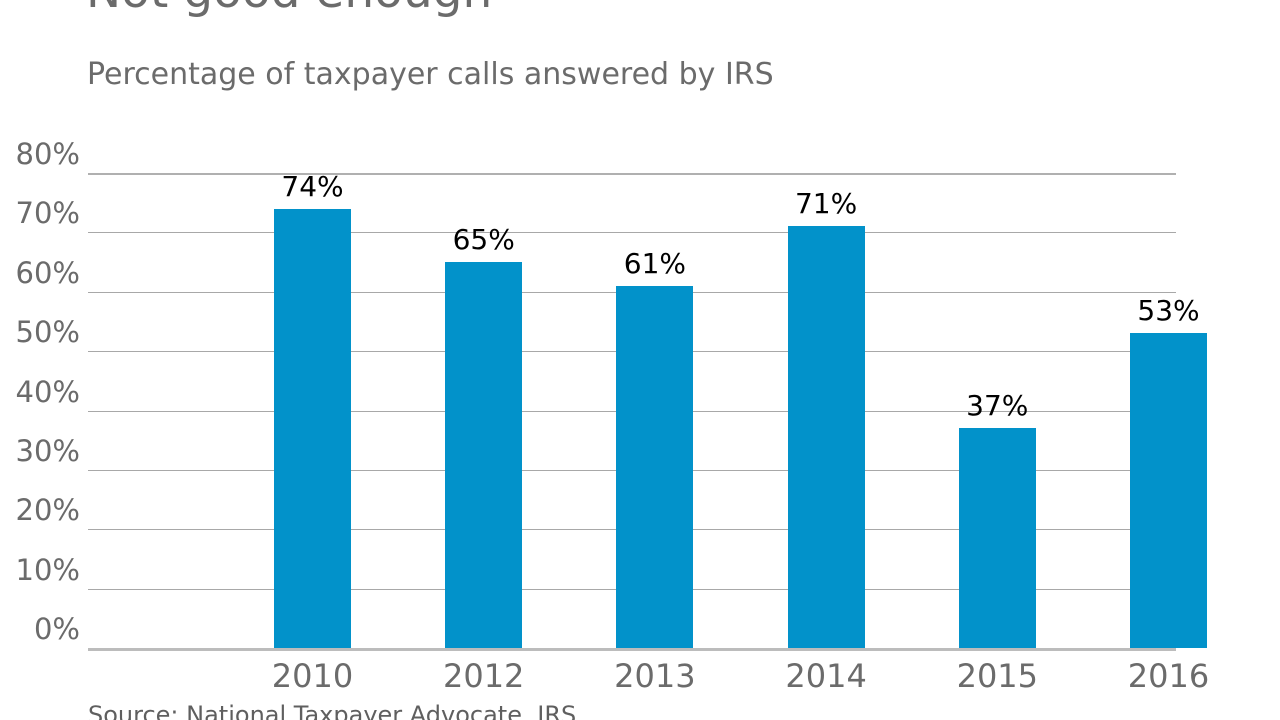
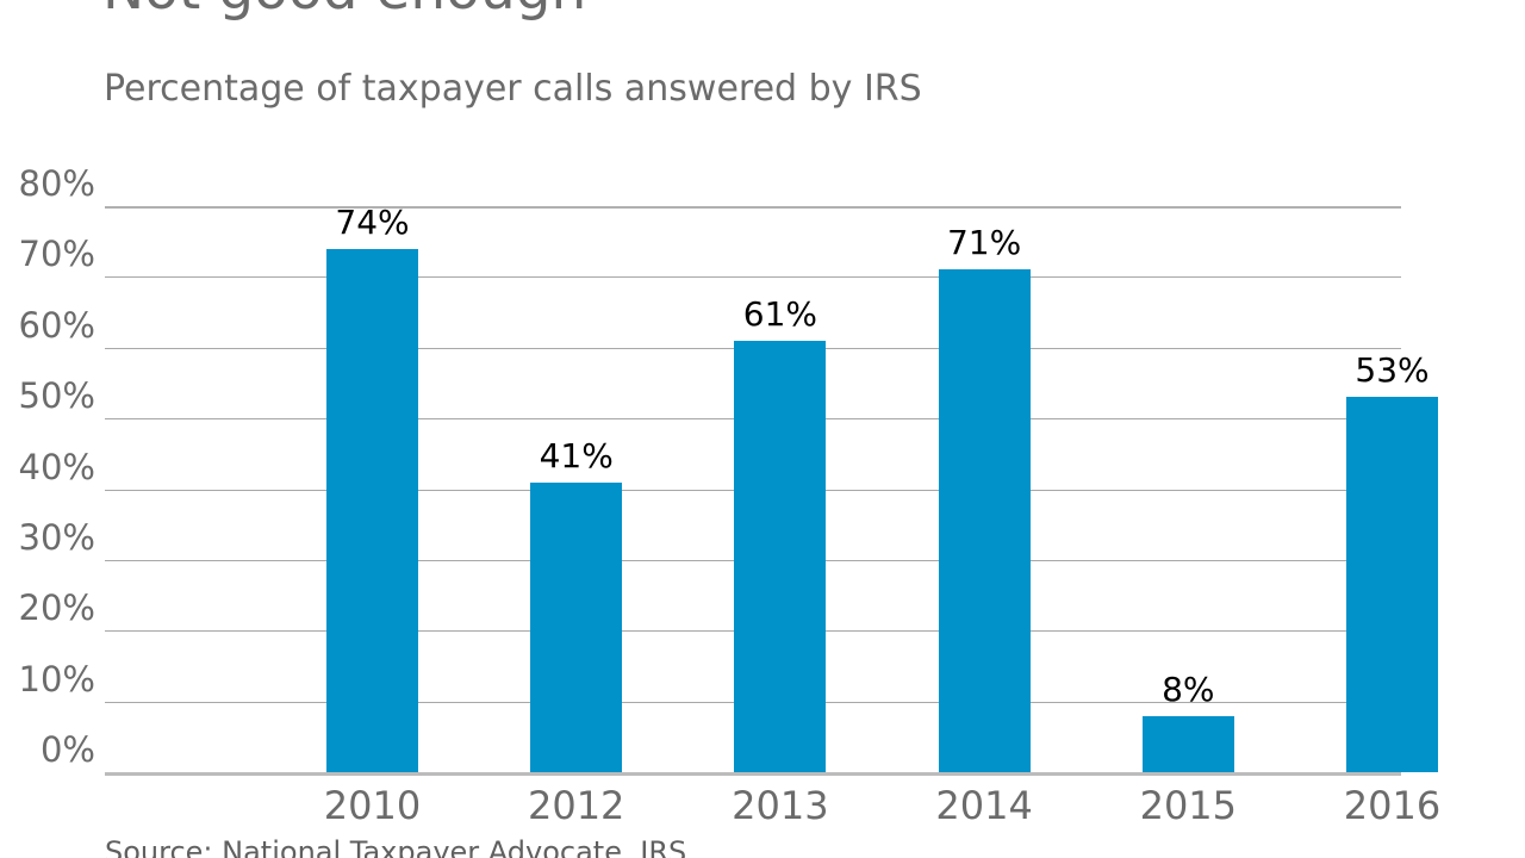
2012: 65% -> 41%
2015: 37% -> 8%
